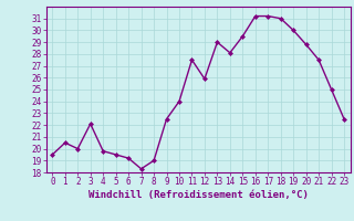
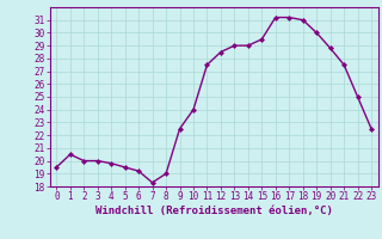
3: 22.1 -> 20.0
12: 25.9 -> 28.5
14: 28.1 -> 29.0
